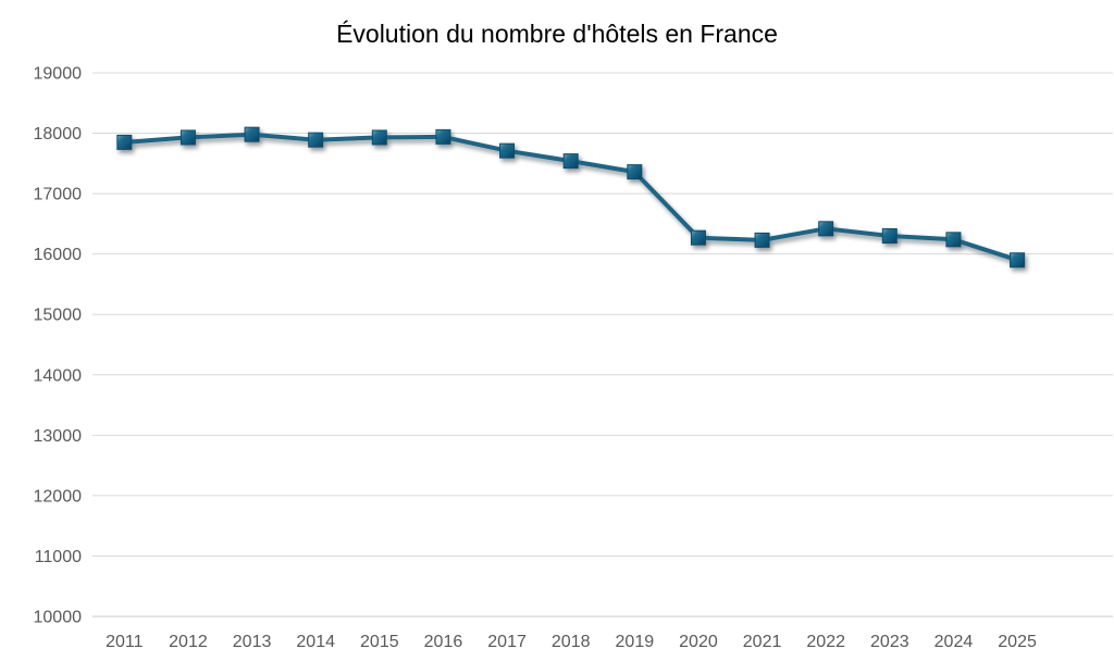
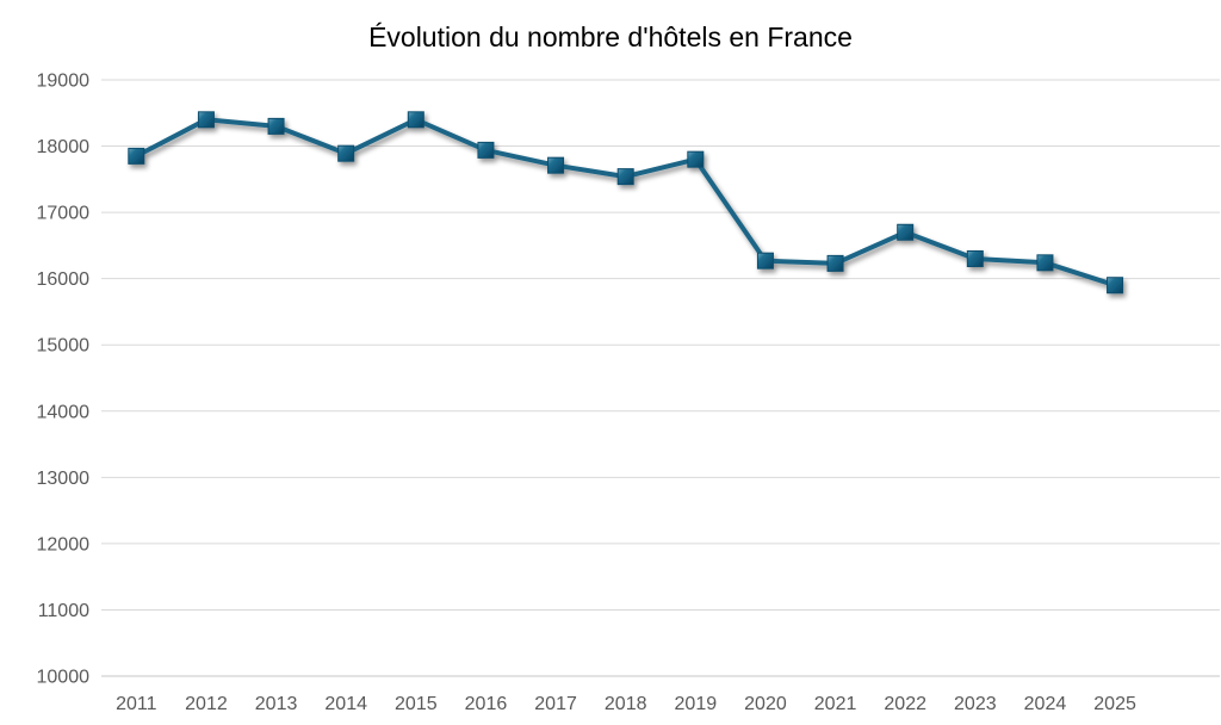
2012: 17900 -> 18400
2013: 18000 -> 18300
2015: 17900 -> 18400
2019: 17400 -> 17800
2022: 16400 -> 16700
